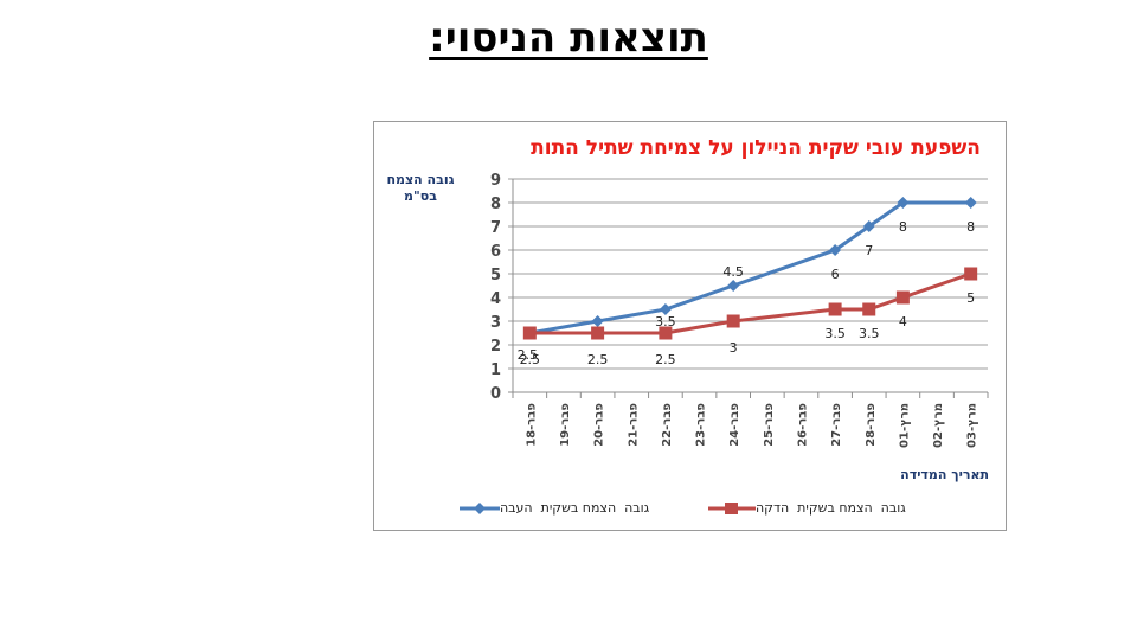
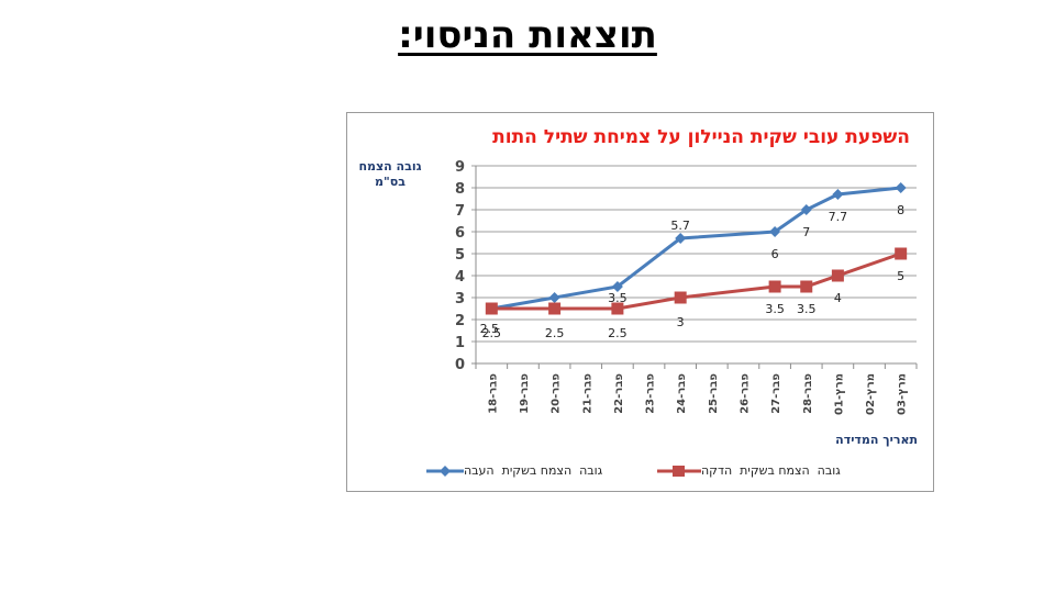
גובה הצמח בשקית העבה/24-פבר: 4.5 -> 5.7
גובה הצמח בשקית העבה/01-מרץ: 8 -> 7.7
